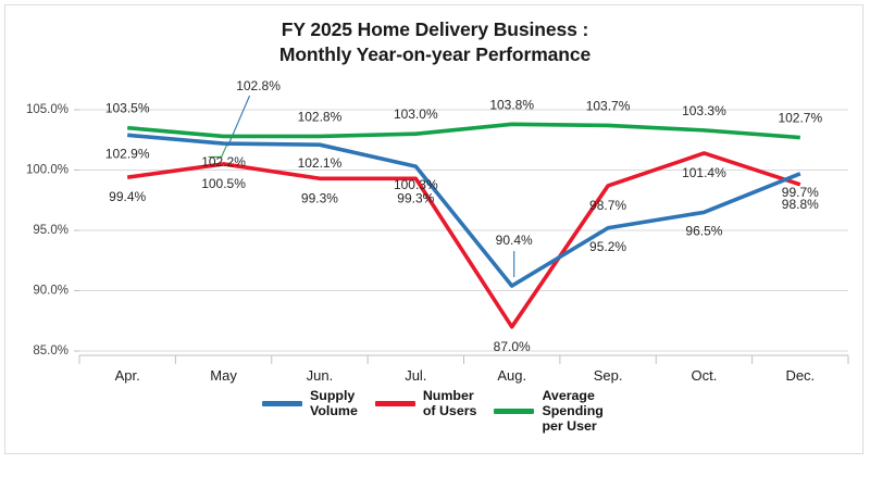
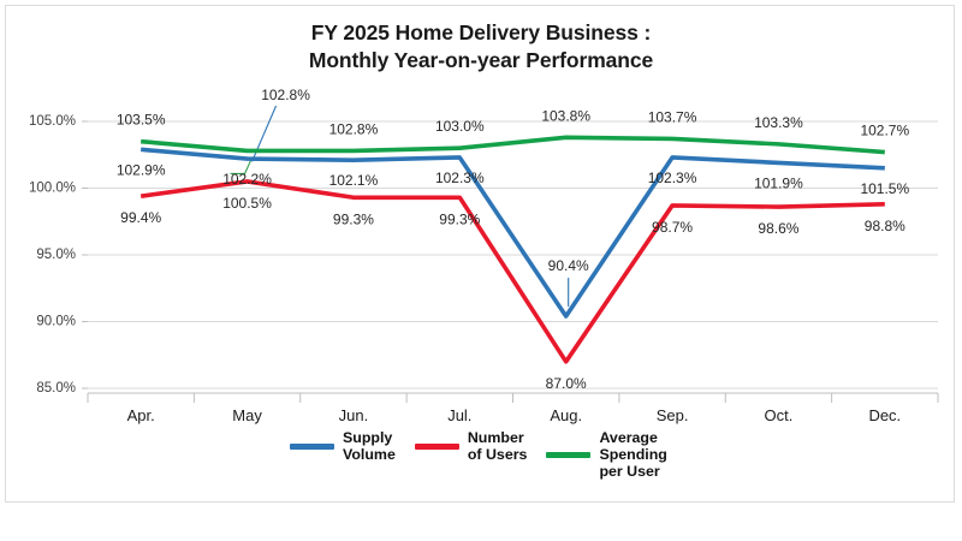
Supply Volume/Jul.: 100.3% -> 102.3%
Supply Volume/Sep.: 95.2% -> 102.3%
Supply Volume/Oct.: 96.5% -> 101.9%
Number of Users/Oct.: 101.4% -> 98.6%
Supply Volume/Dec.: 99.7% -> 101.5%
